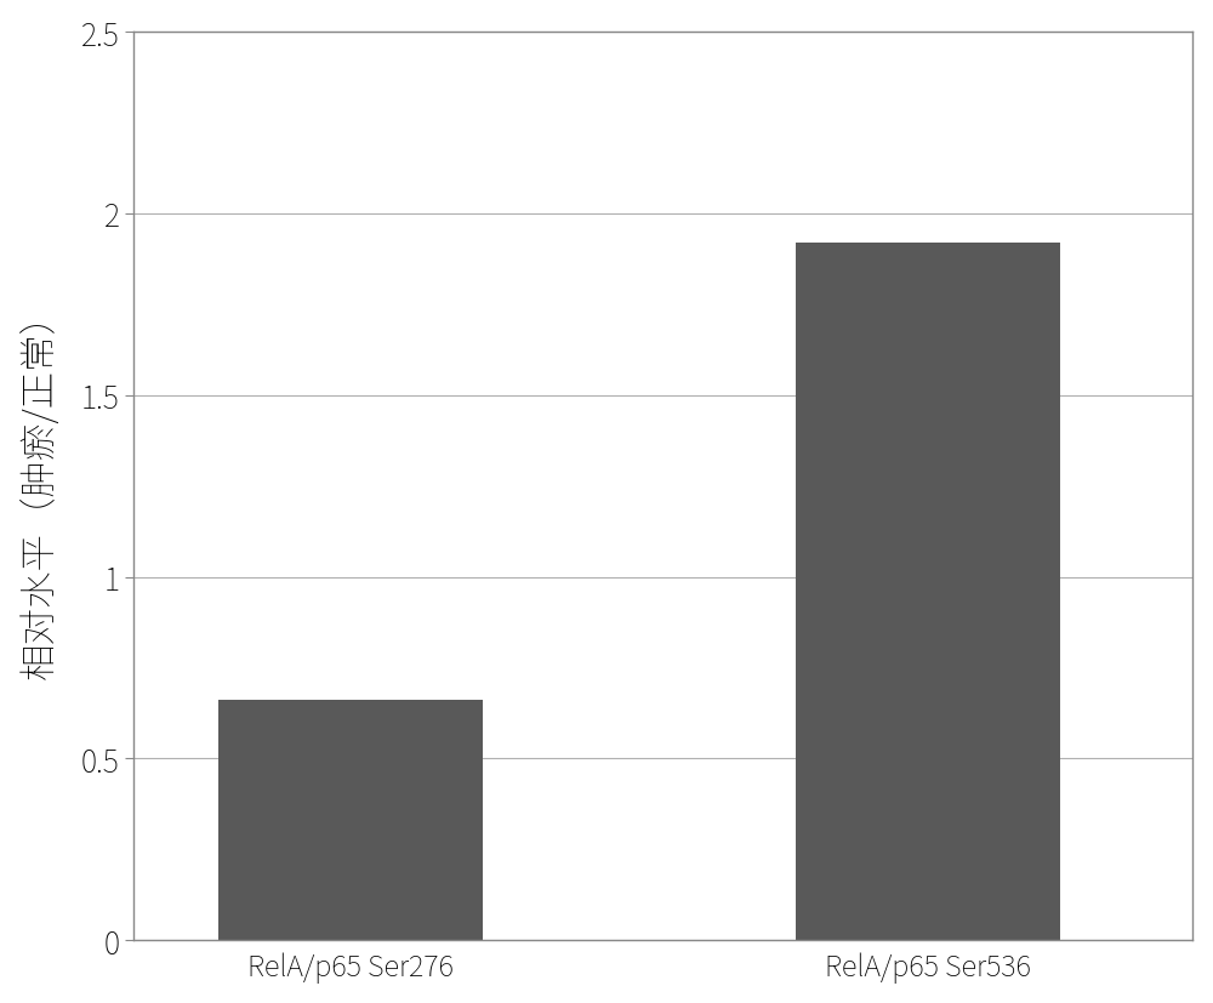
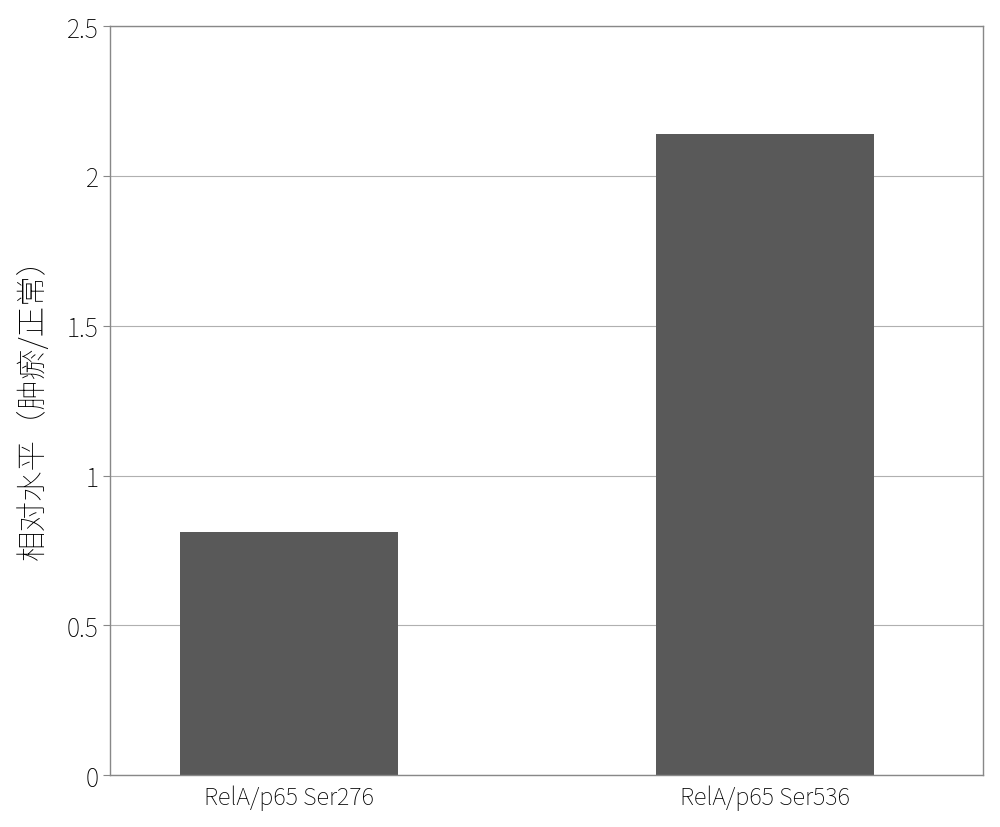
RelA/p65 Ser276: 0.66 -> 0.81
RelA/p65 Ser536: 1.92 -> 2.14
